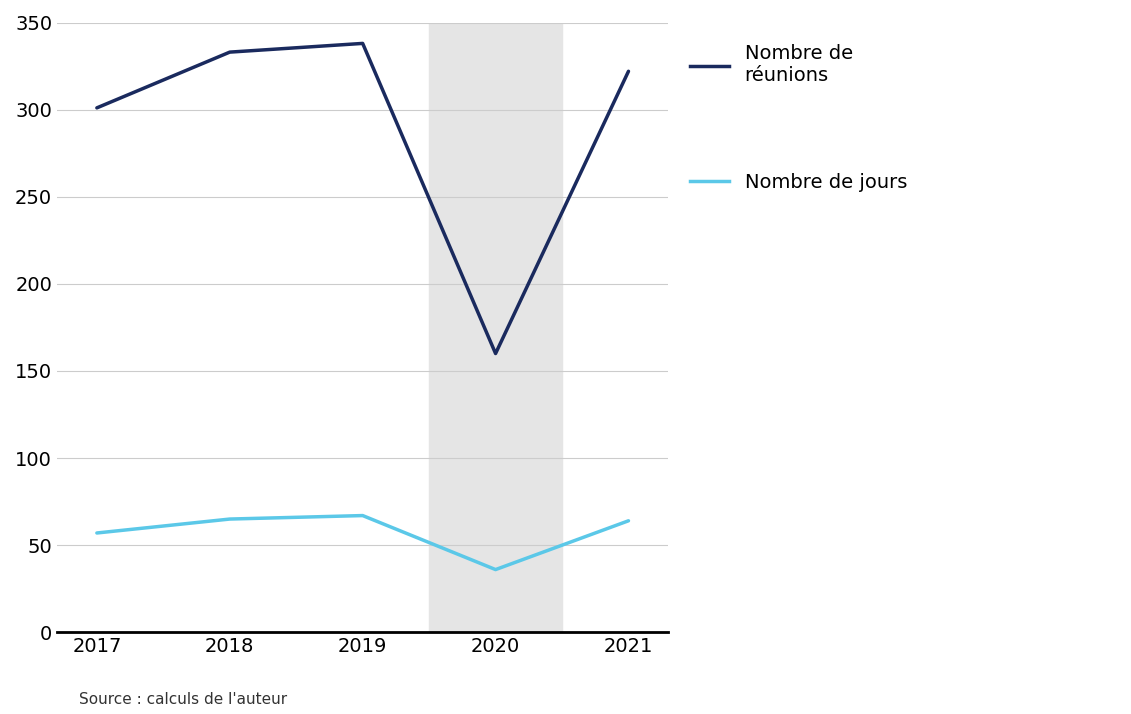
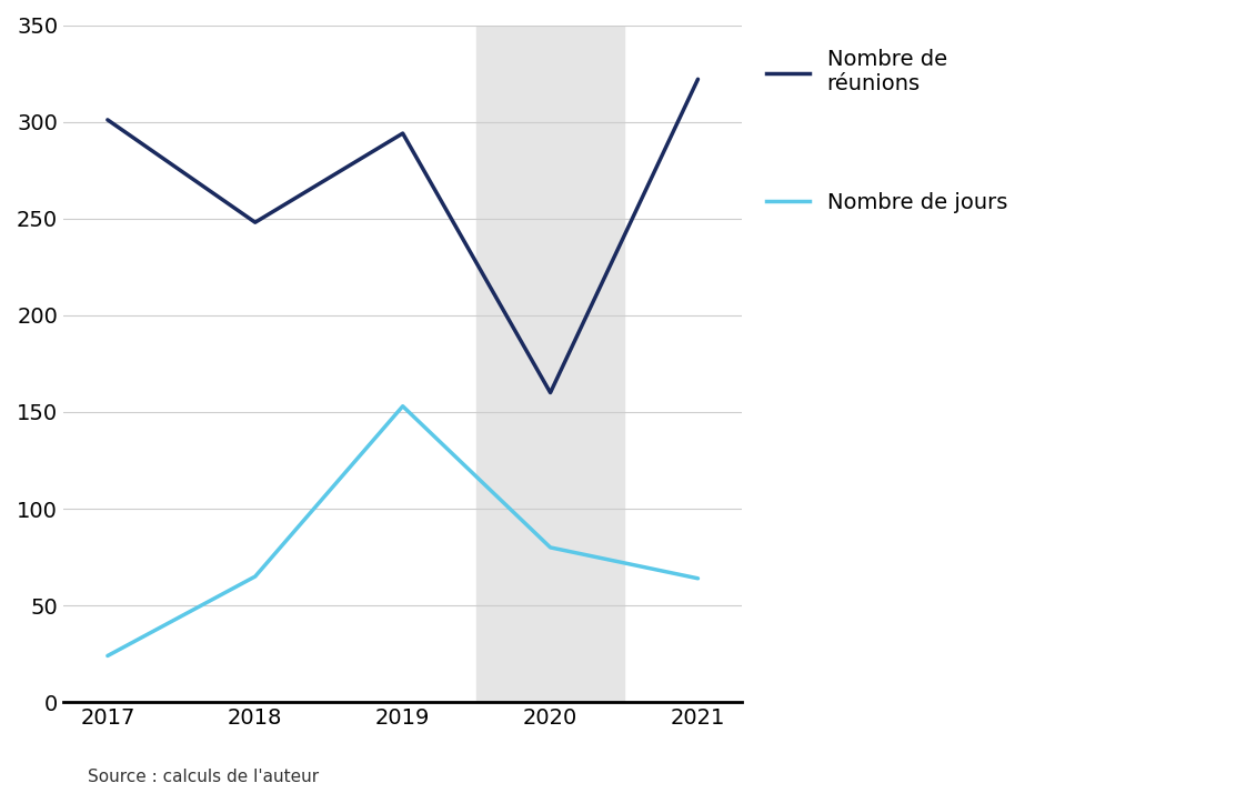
Nombre de jours/2017: 57 -> 24
Nombre de réunions/2018: 333 -> 248
Nombre de réunions/2019: 338 -> 294
Nombre de jours/2019: 67 -> 153
Nombre de jours/2020: 36 -> 80
